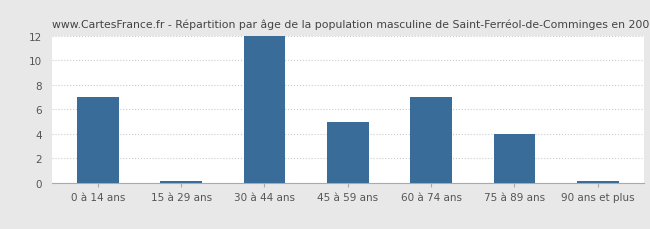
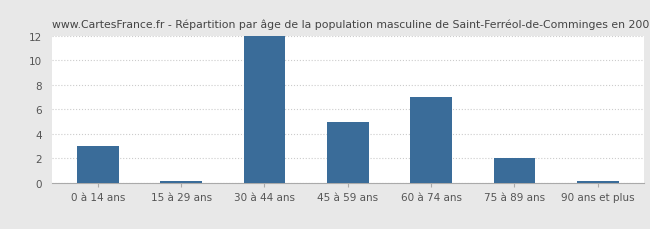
0 à 14 ans: 7.0 -> 3.0
75 à 89 ans: 4.0 -> 2.0
